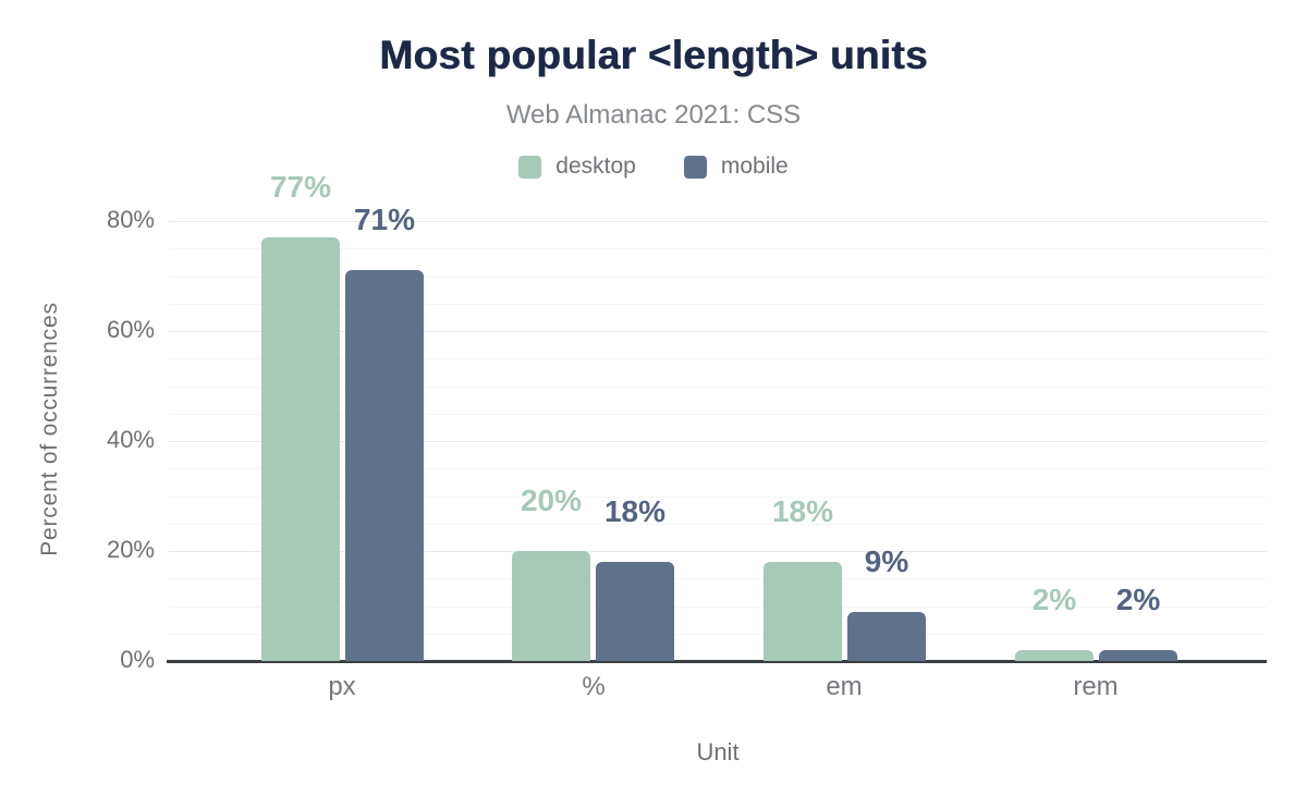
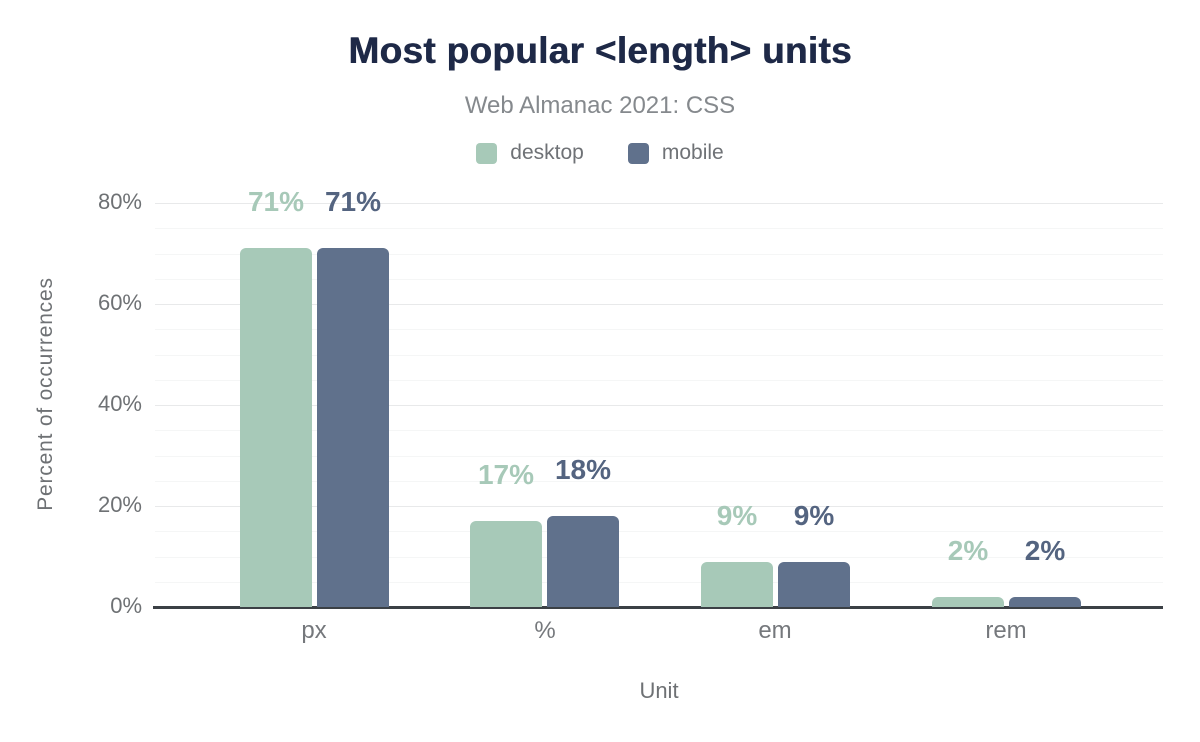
desktop/px: 77% -> 71%
desktop/%: 20% -> 17%
desktop/em: 18% -> 9%
